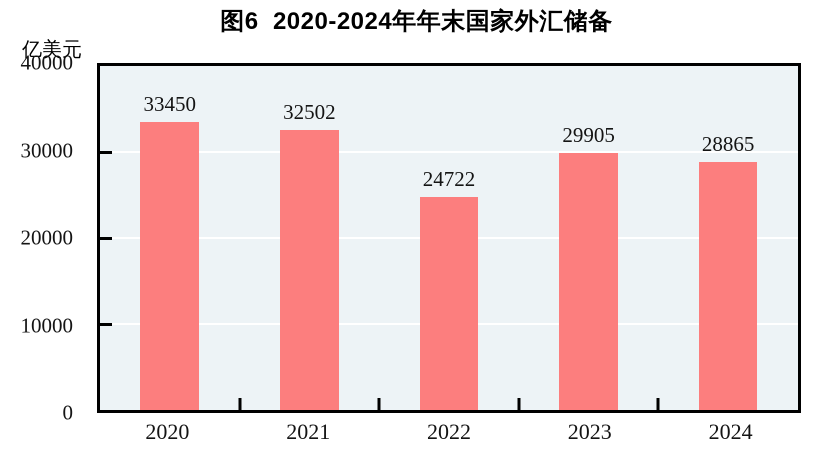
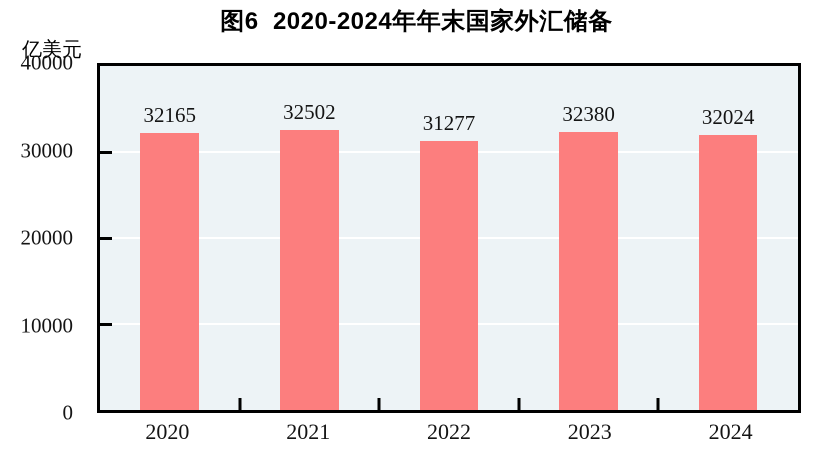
2020: 33450 -> 32165
2022: 24722 -> 31277
2023: 29905 -> 32380
2024: 28865 -> 32024
